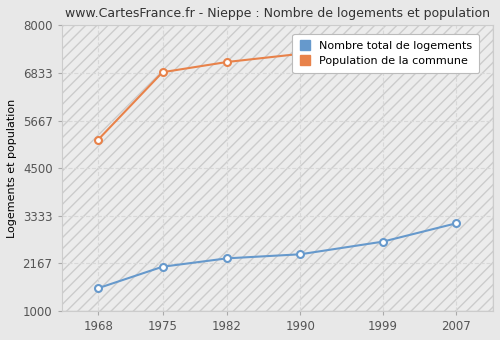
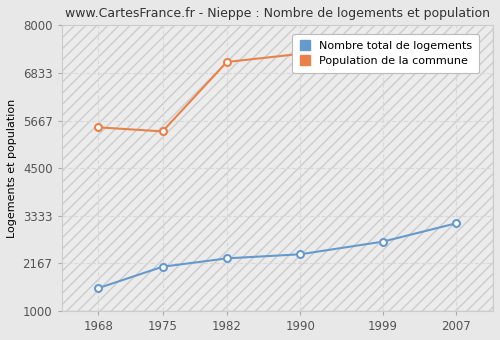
Population de la commune/1968: 5200 -> 5500
Population de la commune/1975: 6850 -> 5400
